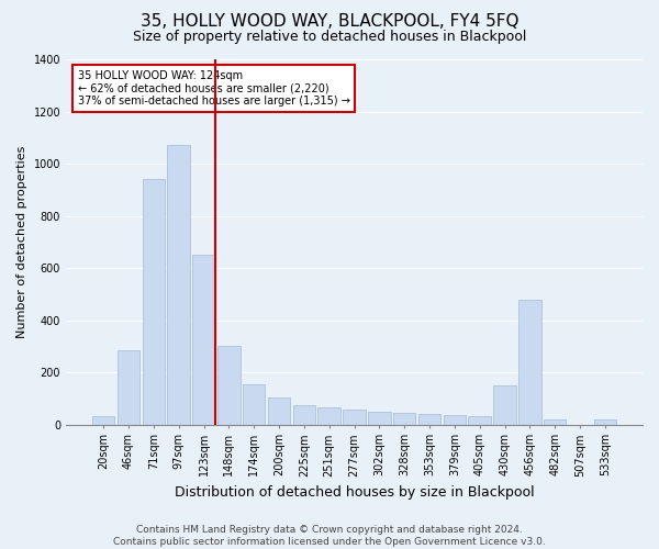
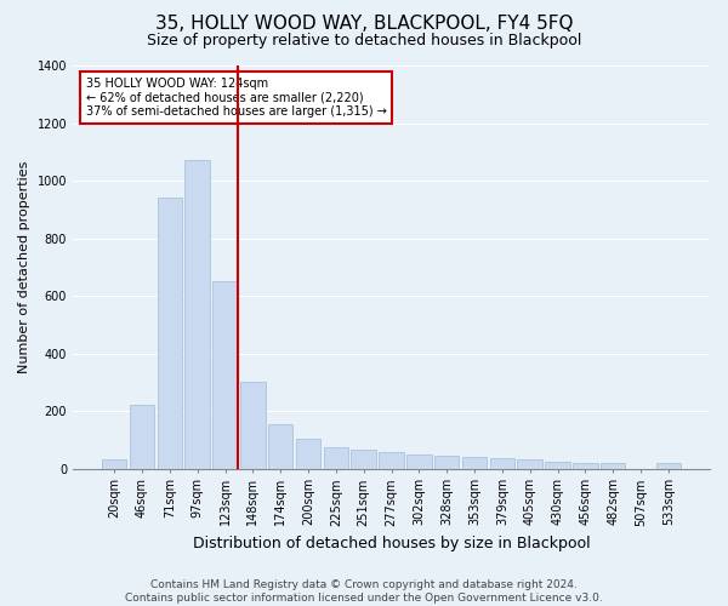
46sqm: 285 -> 220
430sqm: 150 -> 25
456sqm: 480 -> 20
